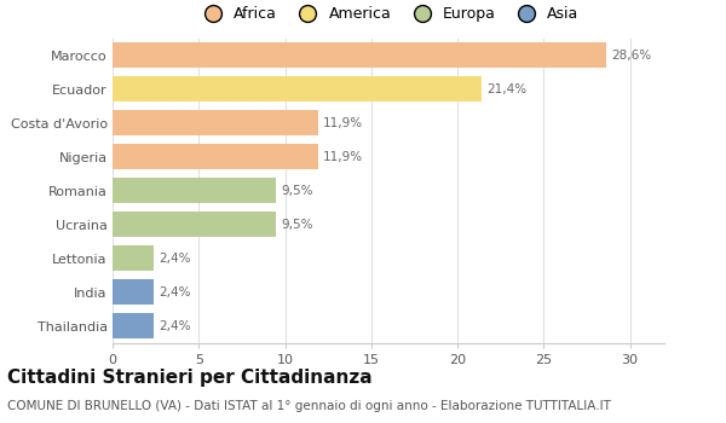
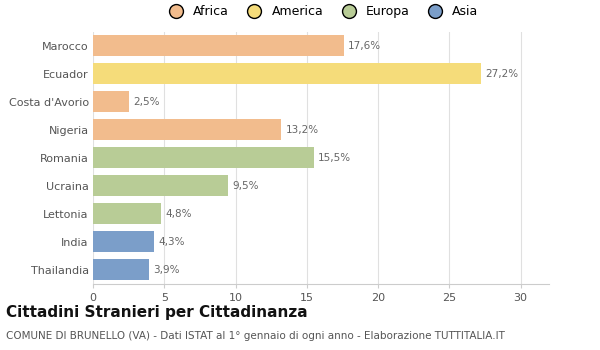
Marocco: 28,6% -> 17,6%
Ecuador: 21,4% -> 27,2%
Costa d'Avorio: 11,9% -> 2,5%
Nigeria: 11,9% -> 13,2%
Romania: 9,5% -> 15,5%
Lettonia: 2,4% -> 4,8%
India: 2,4% -> 4,3%
Thailandia: 2,4% -> 3,9%
